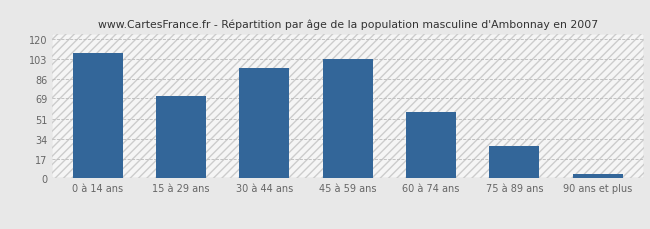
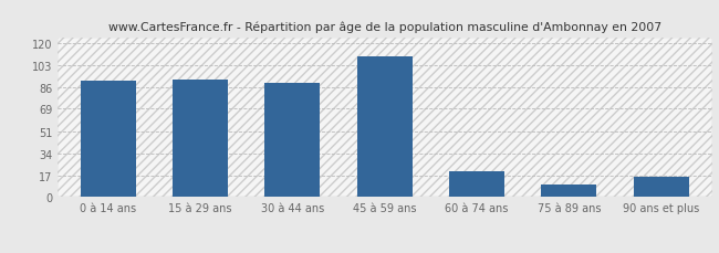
0 à 14 ans: 108 -> 91
15 à 29 ans: 71 -> 92
30 à 44 ans: 95 -> 89
45 à 59 ans: 103 -> 110
60 à 74 ans: 57 -> 20
75 à 89 ans: 28 -> 10
90 ans et plus: 4 -> 16
